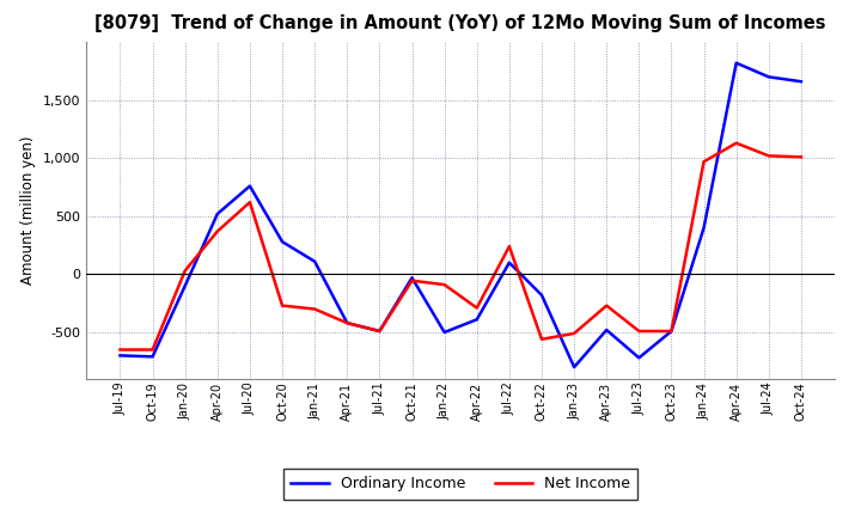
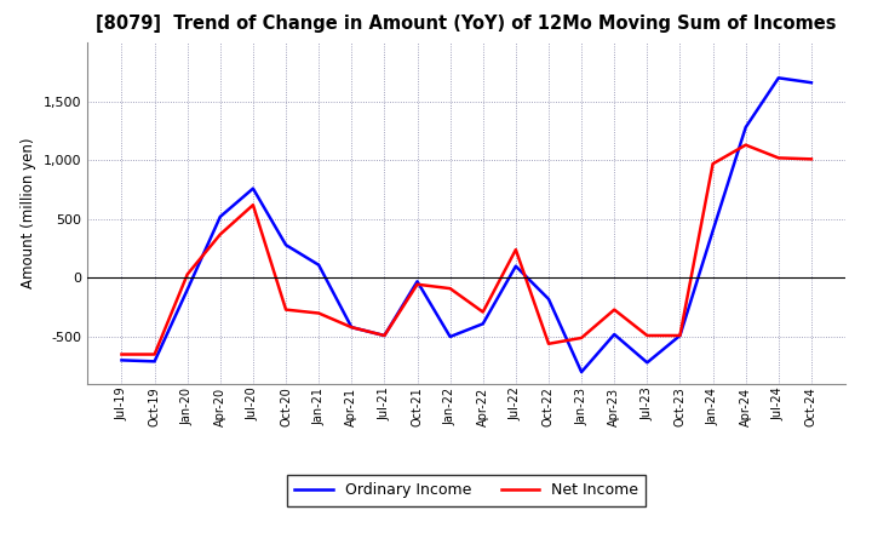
Ordinary Income/Apr-24: 1,820 -> 1,280
